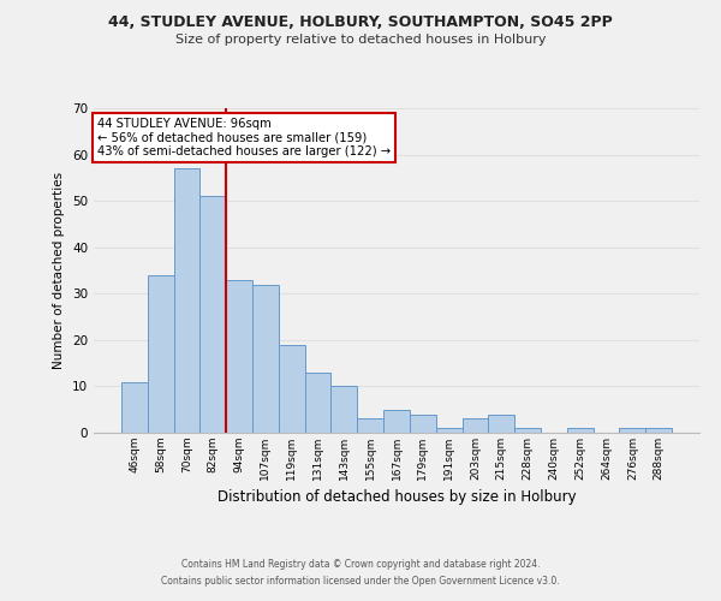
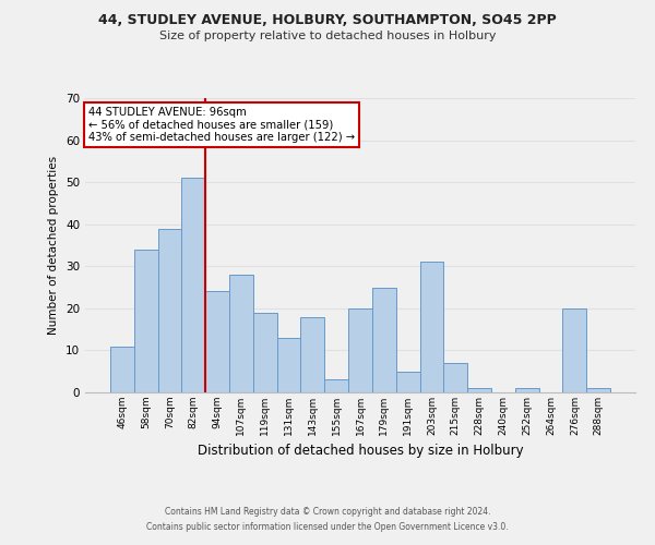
70sqm: 57 -> 39
94sqm: 33 -> 24
107sqm: 32 -> 28
143sqm: 10 -> 18
167sqm: 5 -> 20
179sqm: 4 -> 25
191sqm: 1 -> 5
203sqm: 3 -> 31
215sqm: 4 -> 7
276sqm: 1 -> 20
